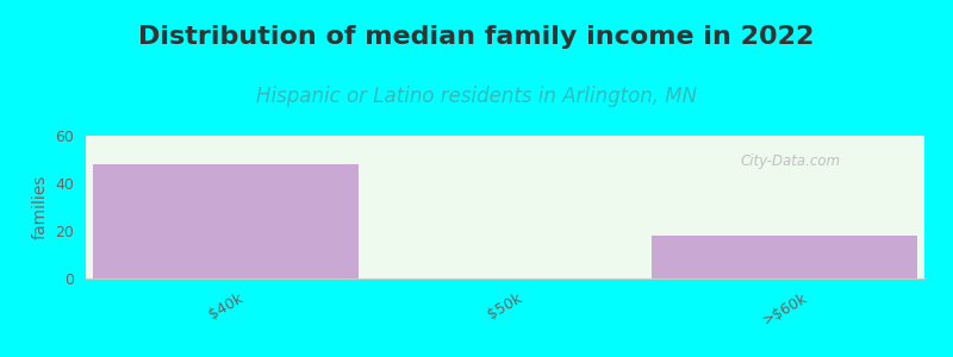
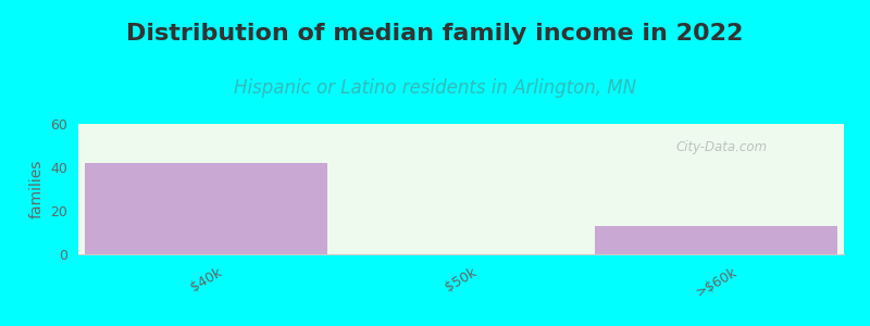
$40k: 48 -> 42
>$60k: 18 -> 13
